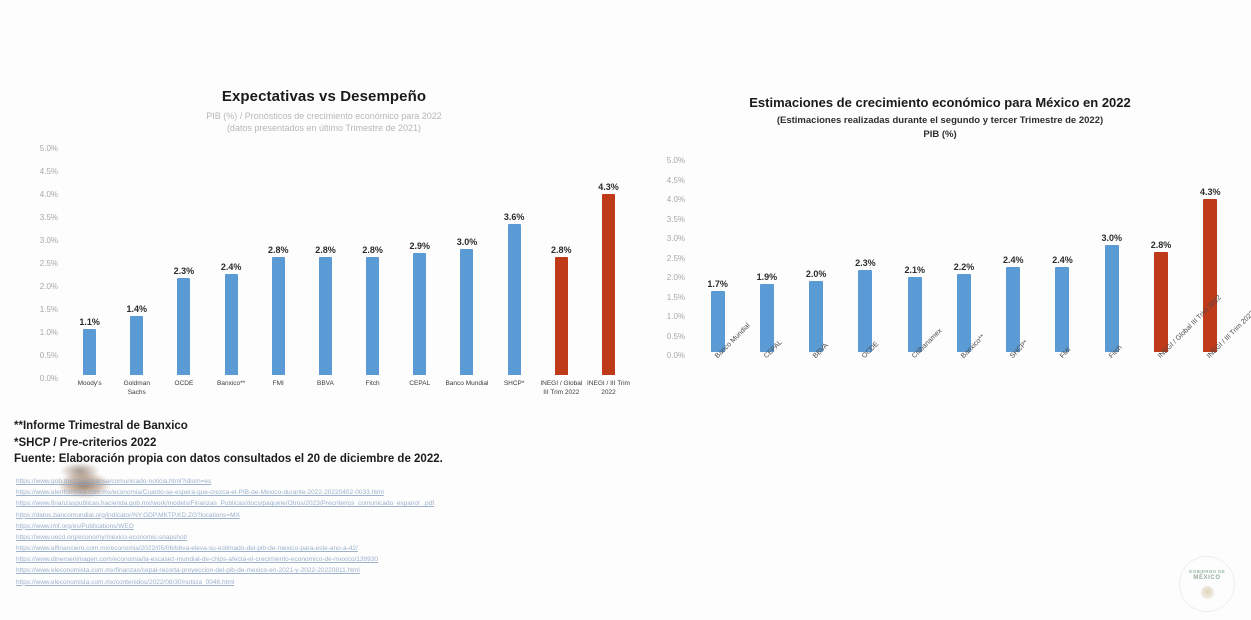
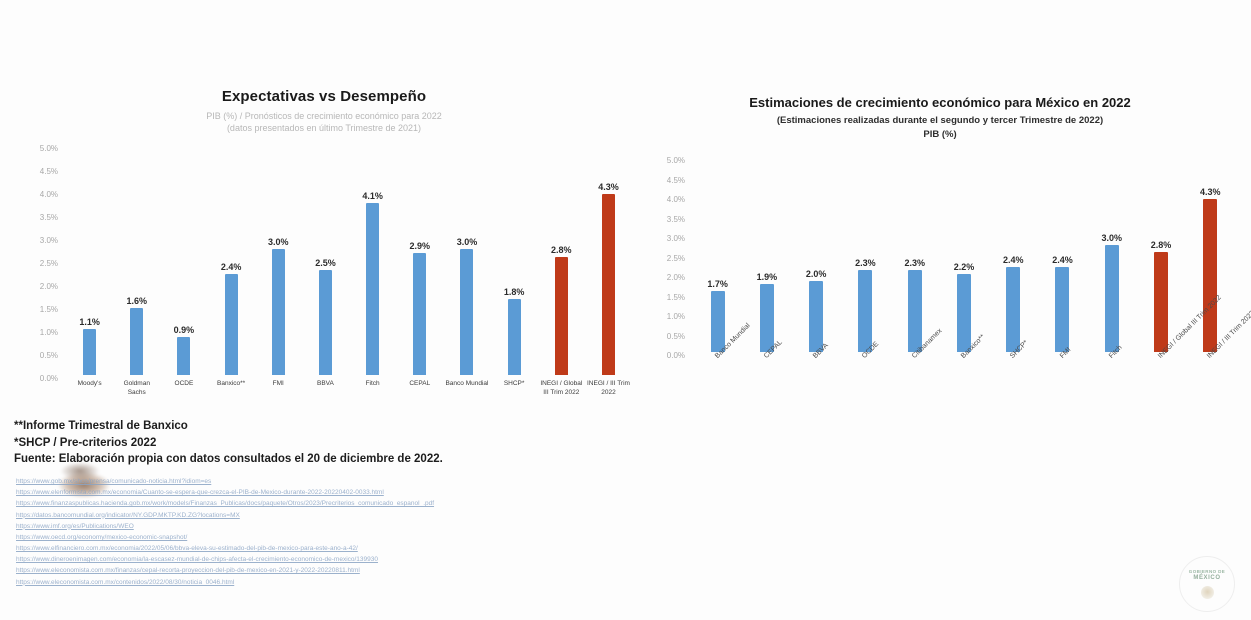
Expectativas vs Desempeño/Goldman Sachs: 1.4% -> 1.6%
Expectativas vs Desempeño/OCDE: 2.3% -> 0.9%
Expectativas vs Desempeño/FMI: 2.8% -> 3.0%
Expectativas vs Desempeño/BBVA: 2.8% -> 2.5%
Expectativas vs Desempeño/Fitch: 2.8% -> 4.1%
Expectativas vs Desempeño/SHCP*: 3.6% -> 1.8%
Estimaciones de crecimiento económico para México en 2022/Citibanamex: 2.1% -> 2.3%
